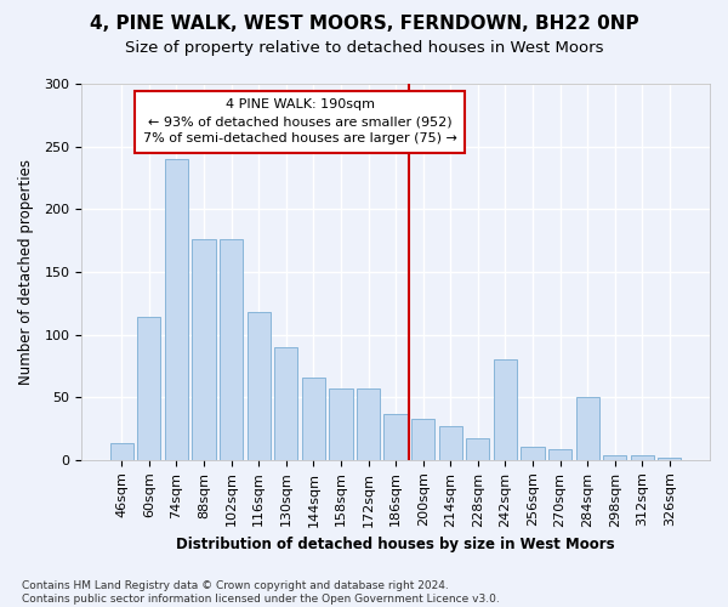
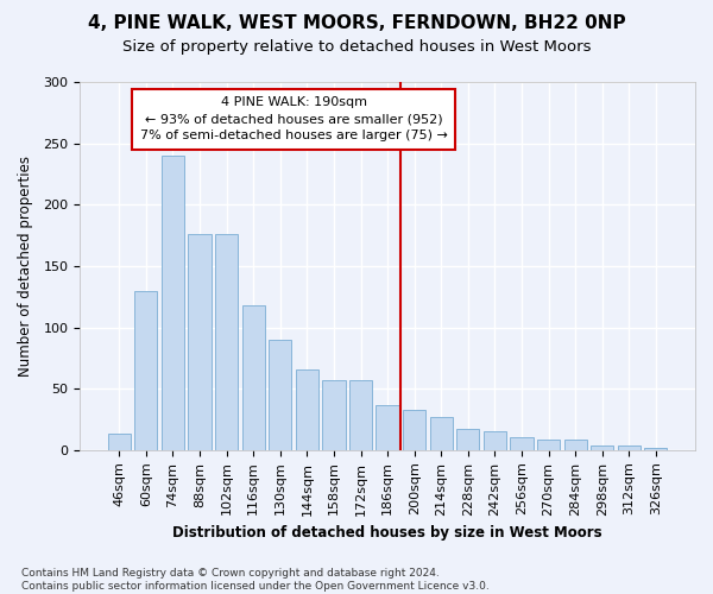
60sqm: 114 -> 130
242sqm: 80 -> 15
284sqm: 50 -> 9
